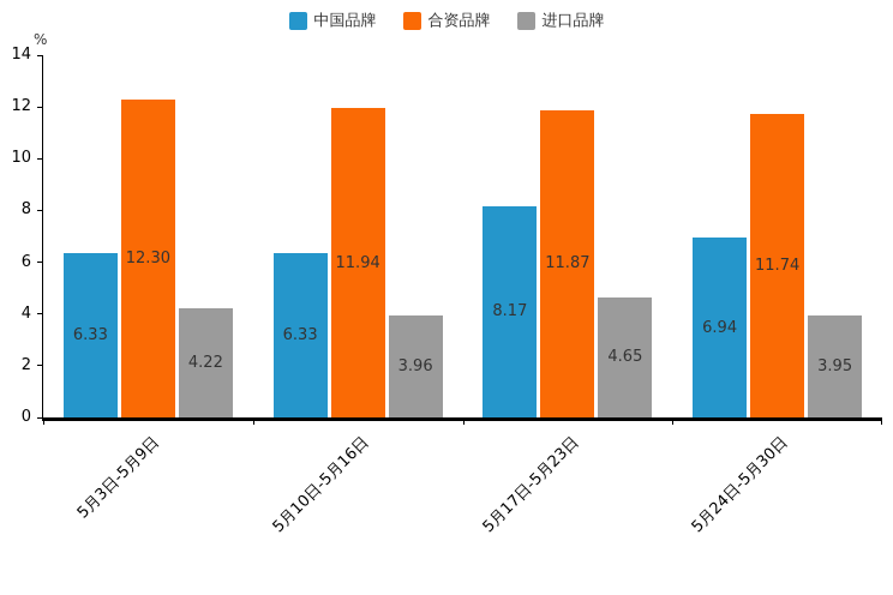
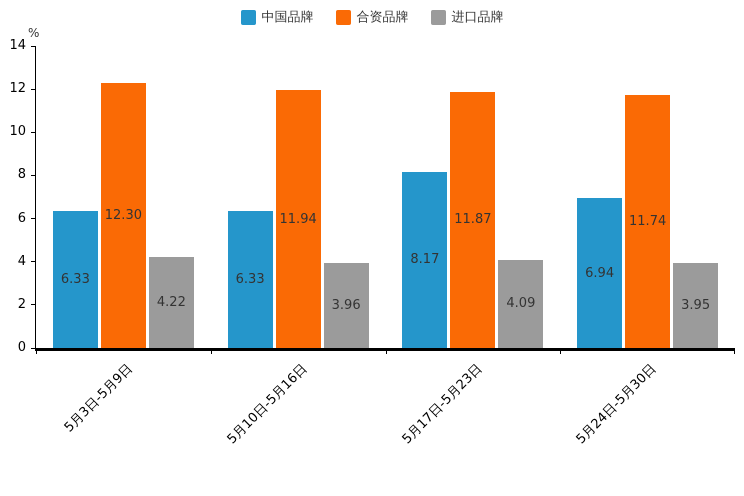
进口品牌/5月17日-5月23日: 4.65 -> 4.09
